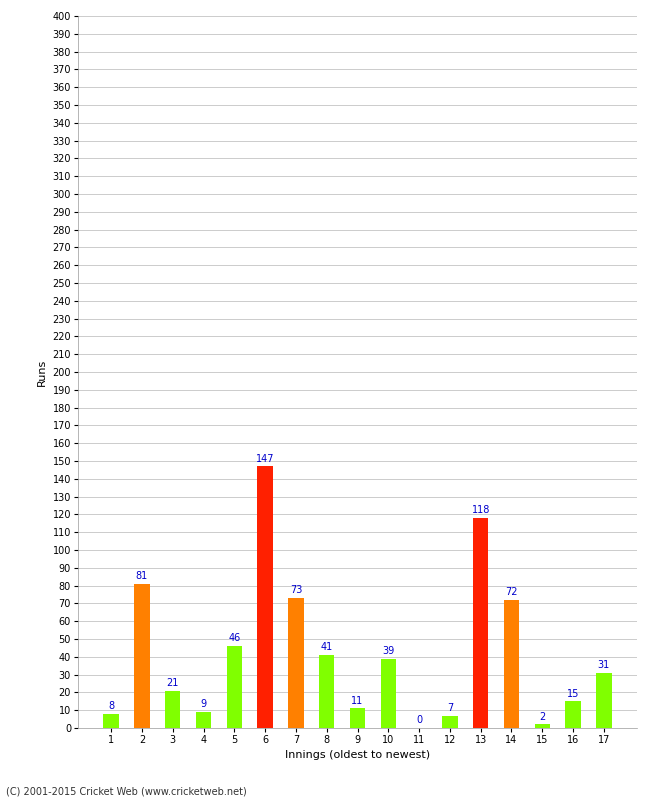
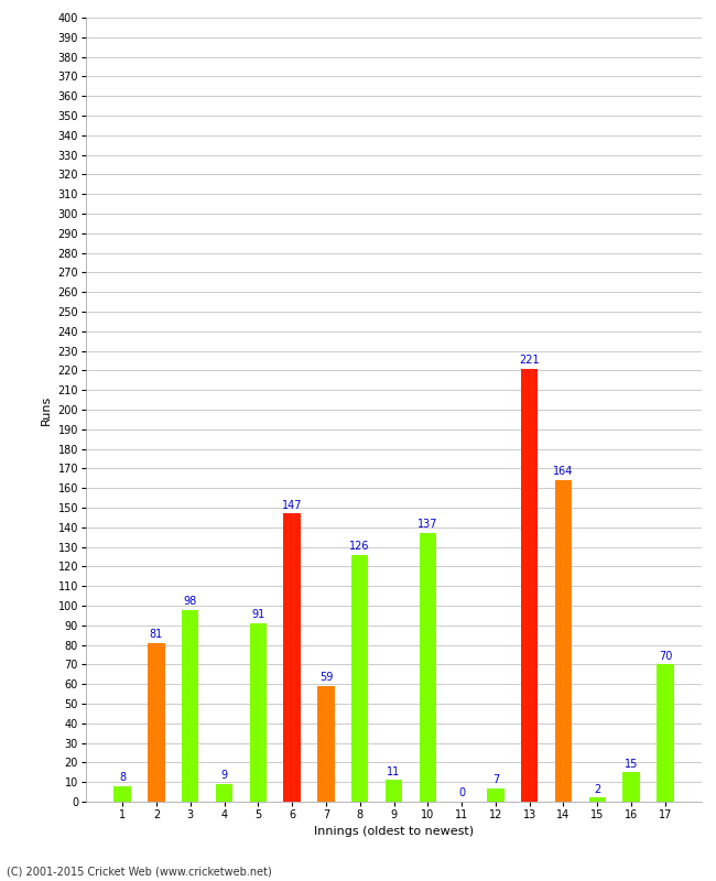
3: 21 -> 98
5: 46 -> 91
7: 73 -> 59
8: 41 -> 126
10: 39 -> 137
13: 118 -> 221
14: 72 -> 164
17: 31 -> 70
